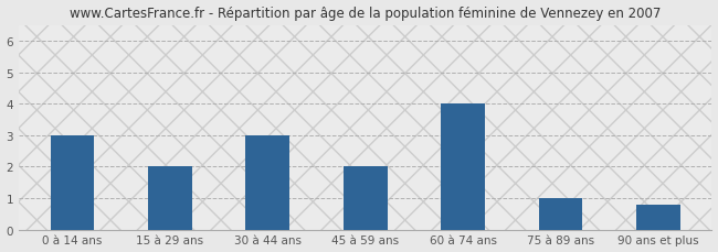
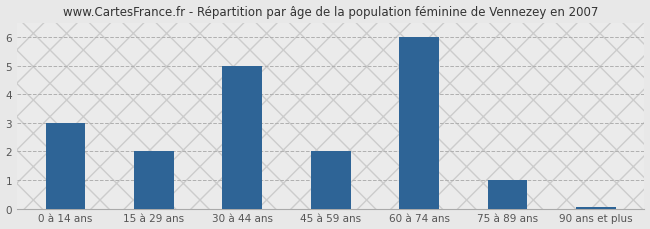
30 à 44 ans: 3.00 -> 5.00
60 à 74 ans: 4.00 -> 6.00
90 ans et plus: 0.80 -> 0.05
